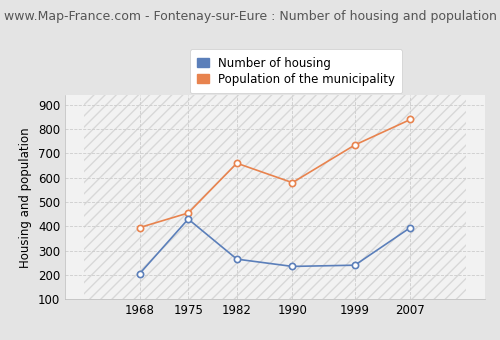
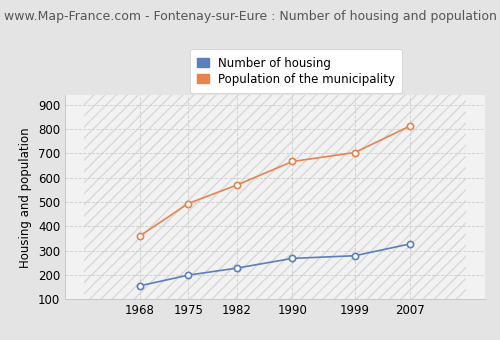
Number of housing/1968: 205 -> 155
Population of the municipality/1968: 395 -> 360
Number of housing/1975: 430 -> 199
Population of the municipality/1975: 455 -> 494
Number of housing/1982: 265 -> 228
Population of the municipality/1982: 660 -> 570
Number of housing/1990: 235 -> 268
Population of the municipality/1990: 580 -> 667
Number of housing/1999: 240 -> 279
Population of the municipality/1999: 735 -> 704
Number of housing/2007: 395 -> 328
Population of the municipality/2007: 840 -> 814
